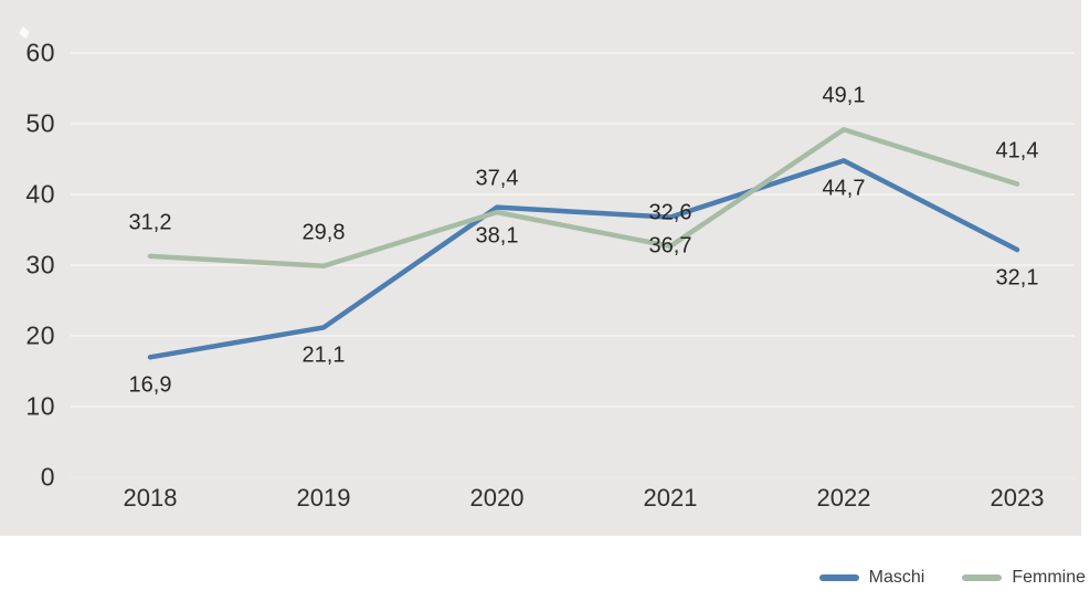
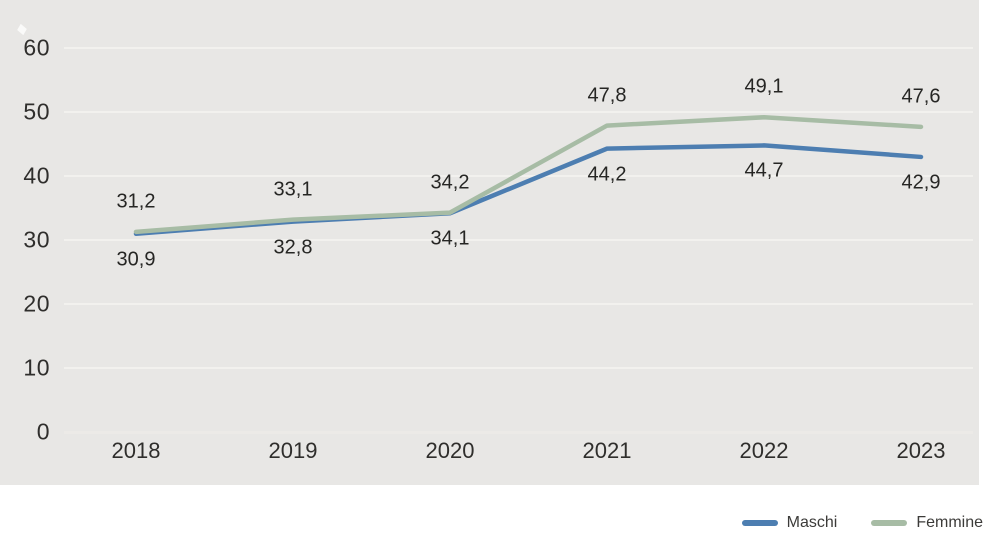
Maschi/2018: 16,9 -> 30,9
Maschi/2019: 21,1 -> 32,8
Femmine/2019: 29,8 -> 33,1
Maschi/2020: 38,1 -> 34,1
Femmine/2020: 37,4 -> 34,2
Maschi/2021: 36,7 -> 44,2
Femmine/2021: 32,6 -> 47,8
Maschi/2023: 32,1 -> 42,9
Femmine/2023: 41,4 -> 47,6
